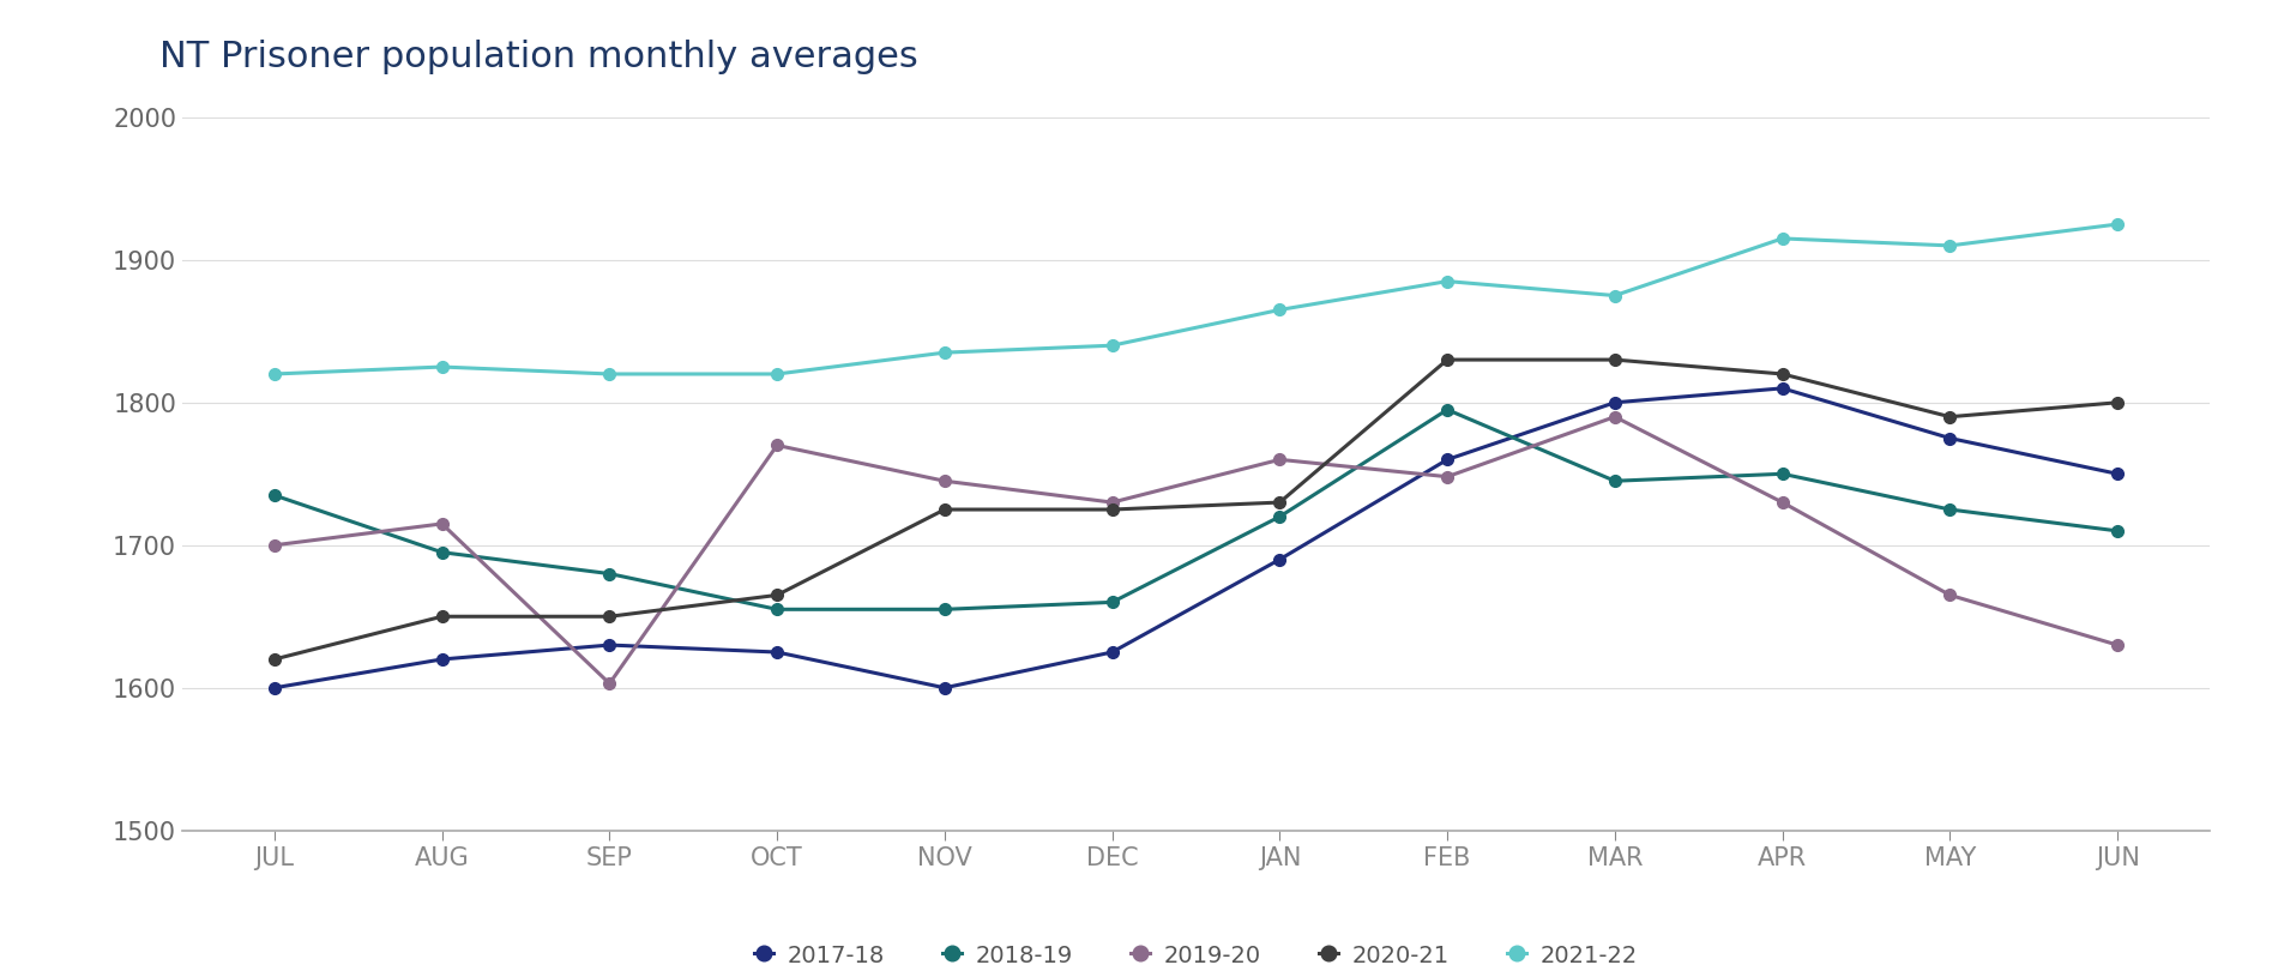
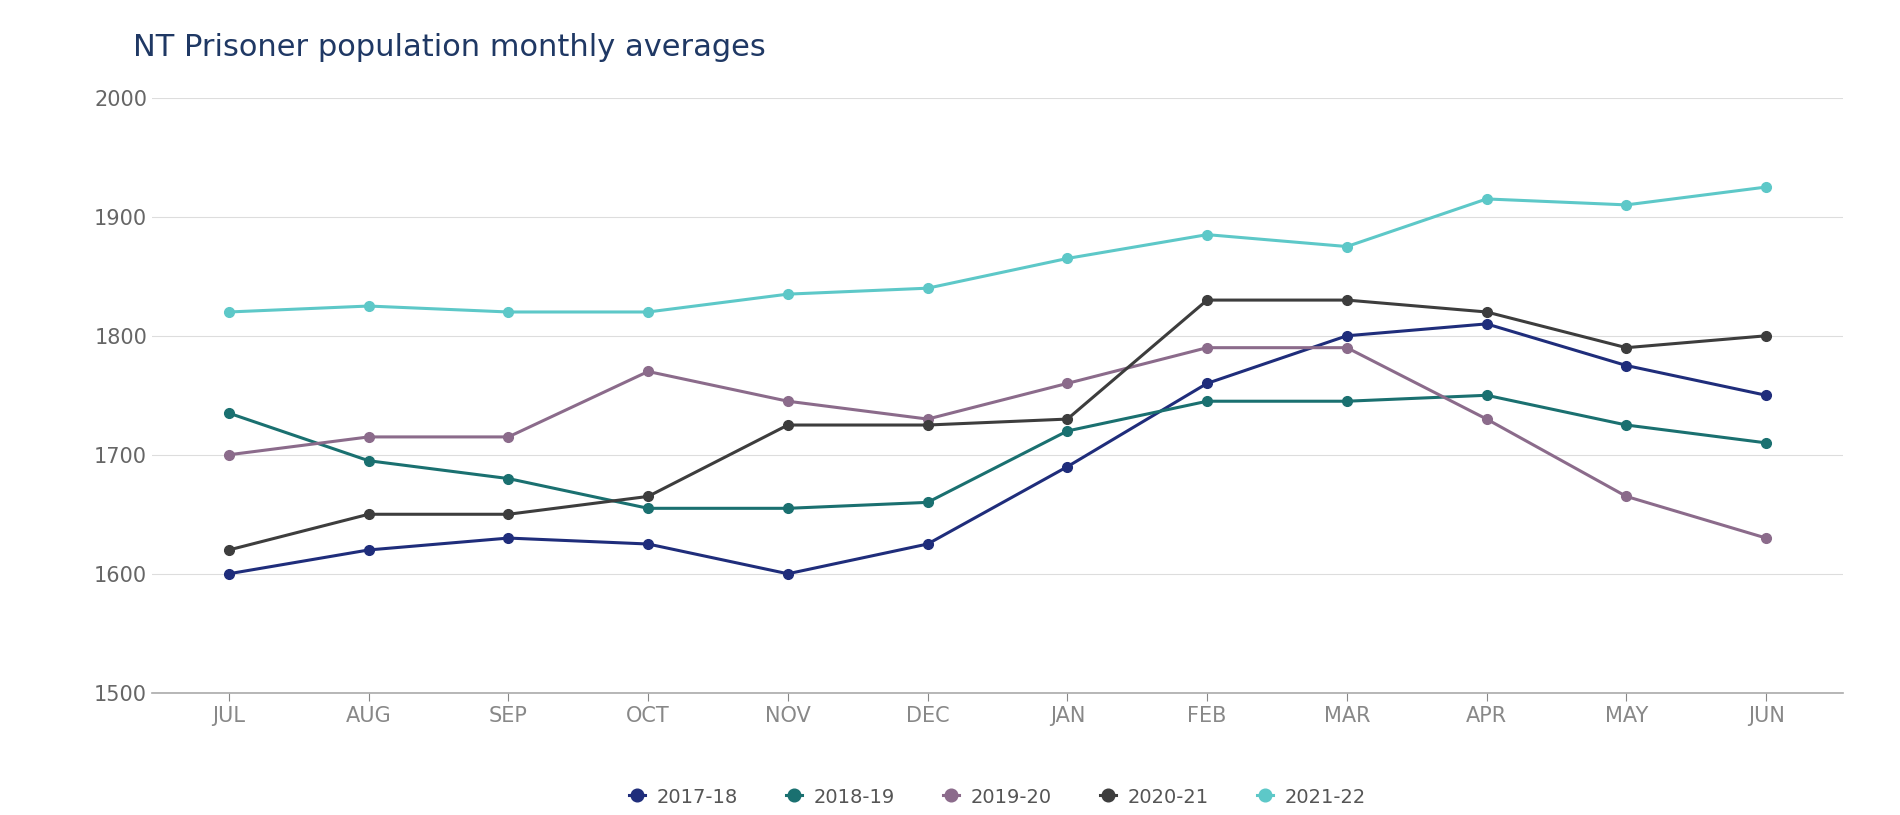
2019-20/SEP: 1603 -> 1715
2018-19/FEB: 1795 -> 1745
2019-20/FEB: 1748 -> 1790
